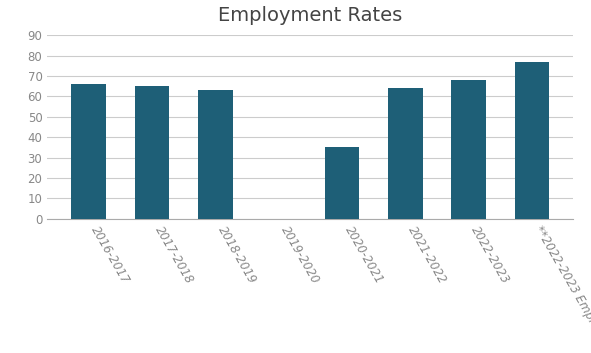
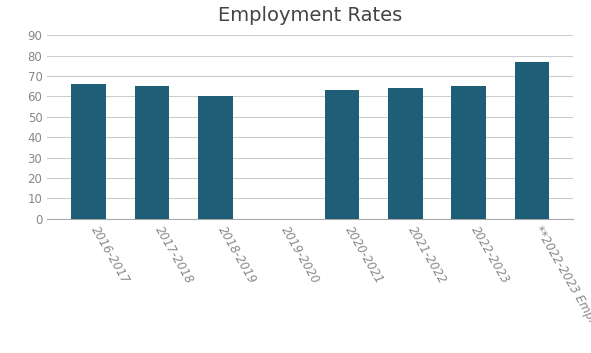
2018-2019: 63 -> 60
2020-2021: 35 -> 63
2022-2023: 68 -> 65
